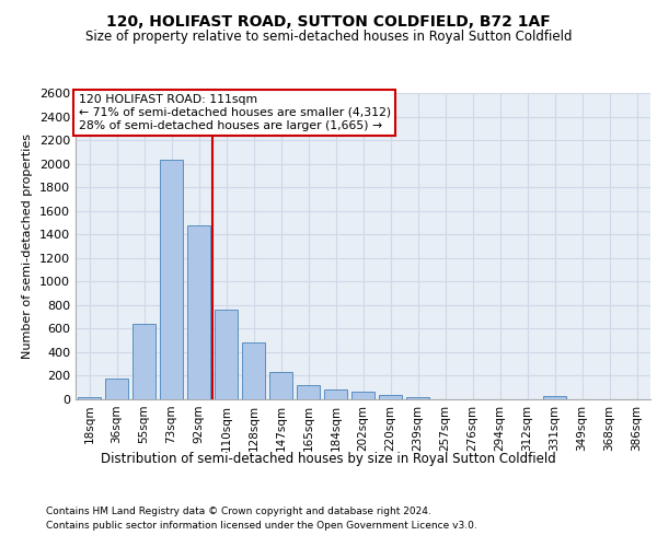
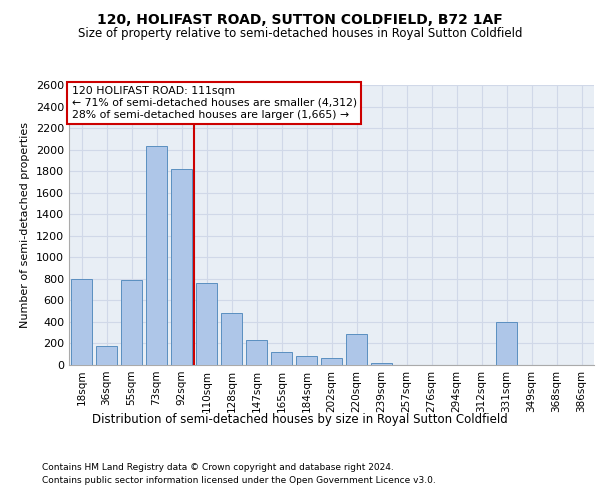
18sqm: 20 -> 800
55sqm: 640 -> 790
92sqm: 1480 -> 1820
220sqm: 40 -> 290
331sqm: 20 -> 400
